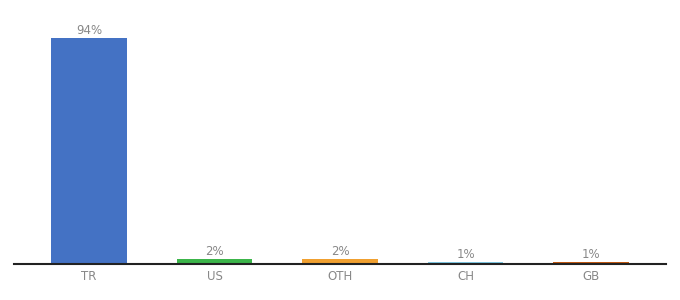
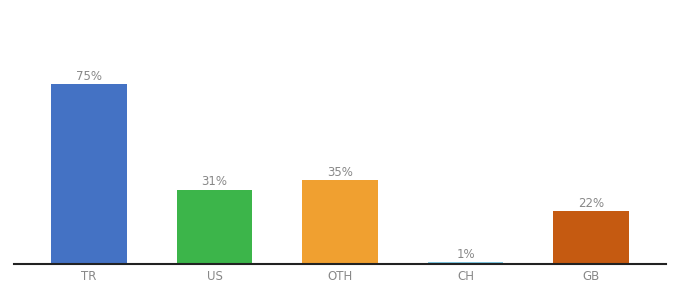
TR: 94% -> 75%
US: 2% -> 31%
OTH: 2% -> 35%
GB: 1% -> 22%
